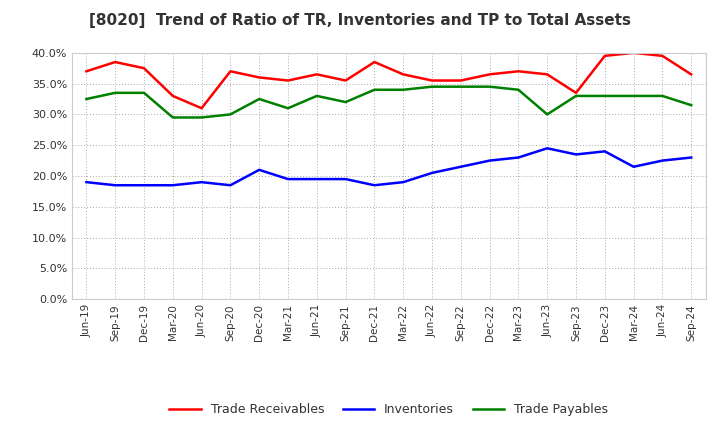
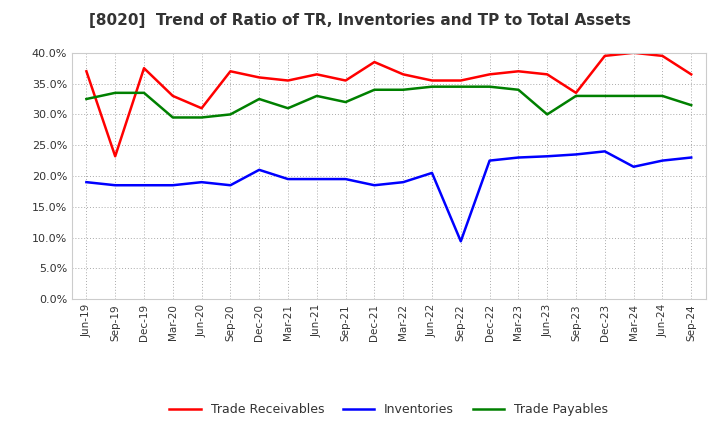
Trade Receivables/Sep-19: 38.5% -> 23.2%
Inventories/Sep-22: 21.5% -> 9.4%
Inventories/Jun-23: 24.5% -> 23.2%
